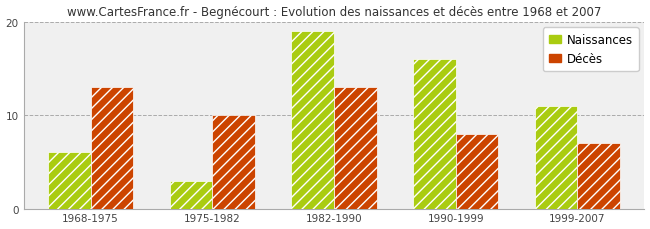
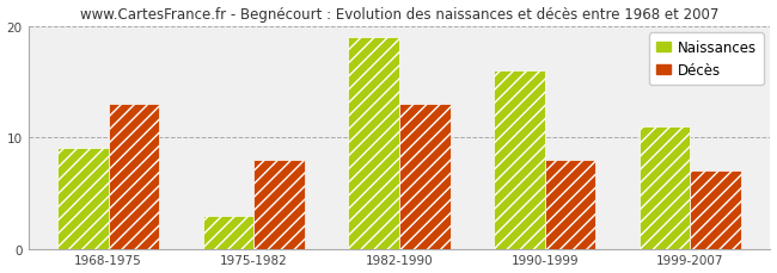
Naissances/1968-1975: 6 -> 9
Décès/1975-1982: 10 -> 8
